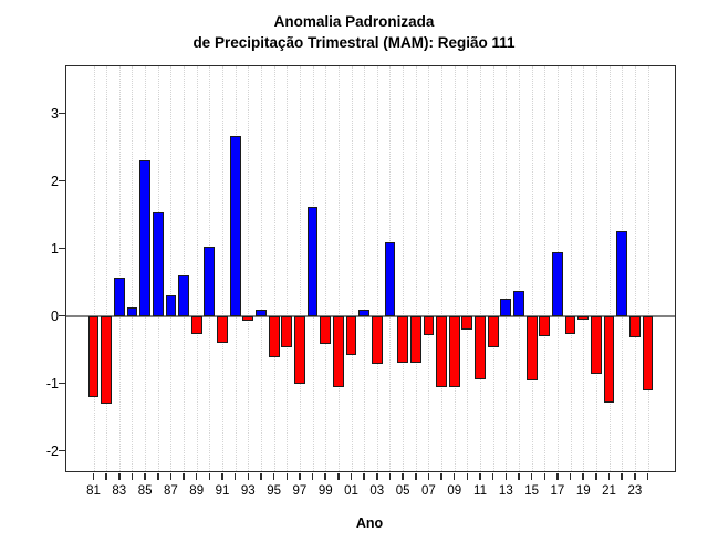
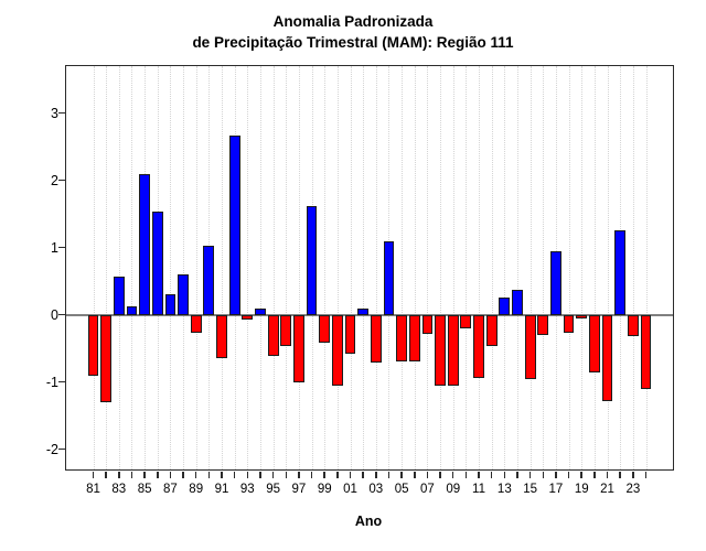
81: -1.2 -> -0.9
85: 2.3 -> 2.1
91: -0.4 -> -0.7
